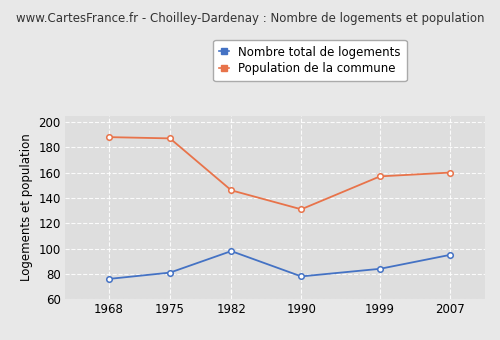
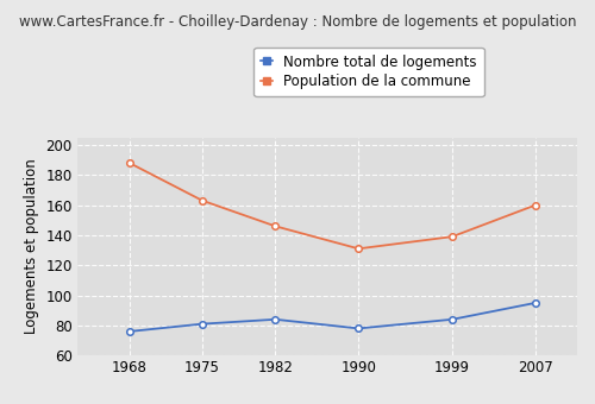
Population de la commune/1975: 187 -> 163
Nombre total de logements/1982: 98 -> 84
Population de la commune/1999: 157 -> 139
